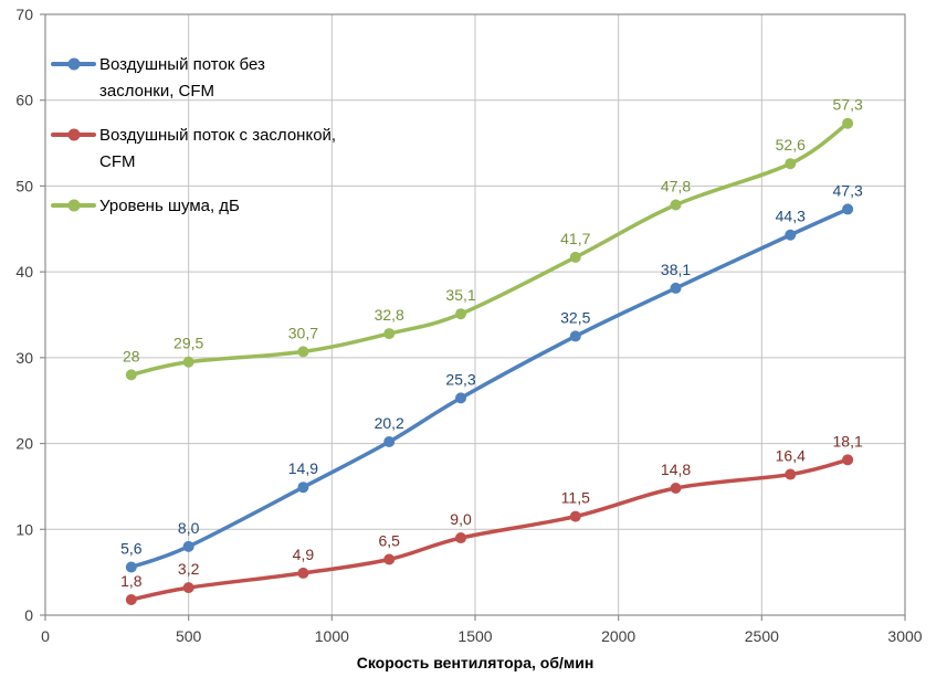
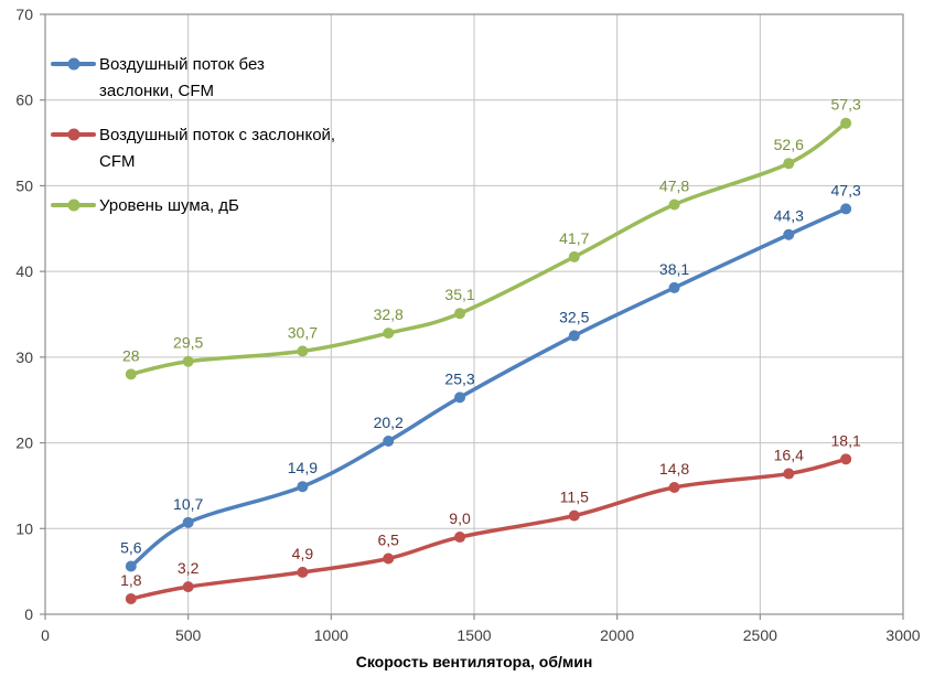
Воздушный поток без заслонки, CFM/500: 8,0 -> 10,7
